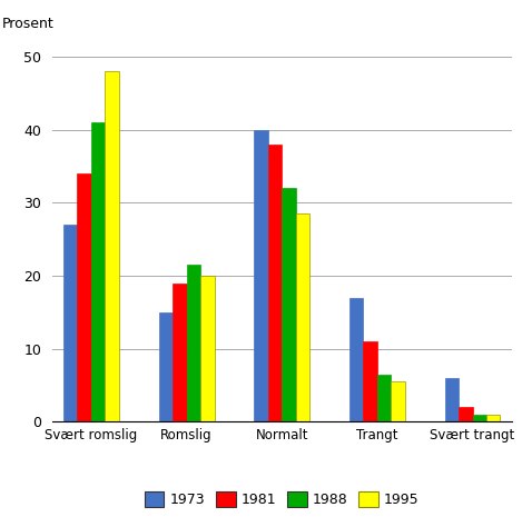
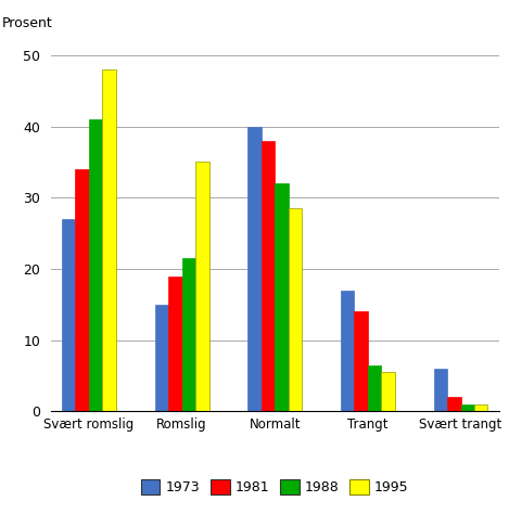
1995/Romslig: 20.0 -> 35.0
1981/Trangt: 11 -> 14
